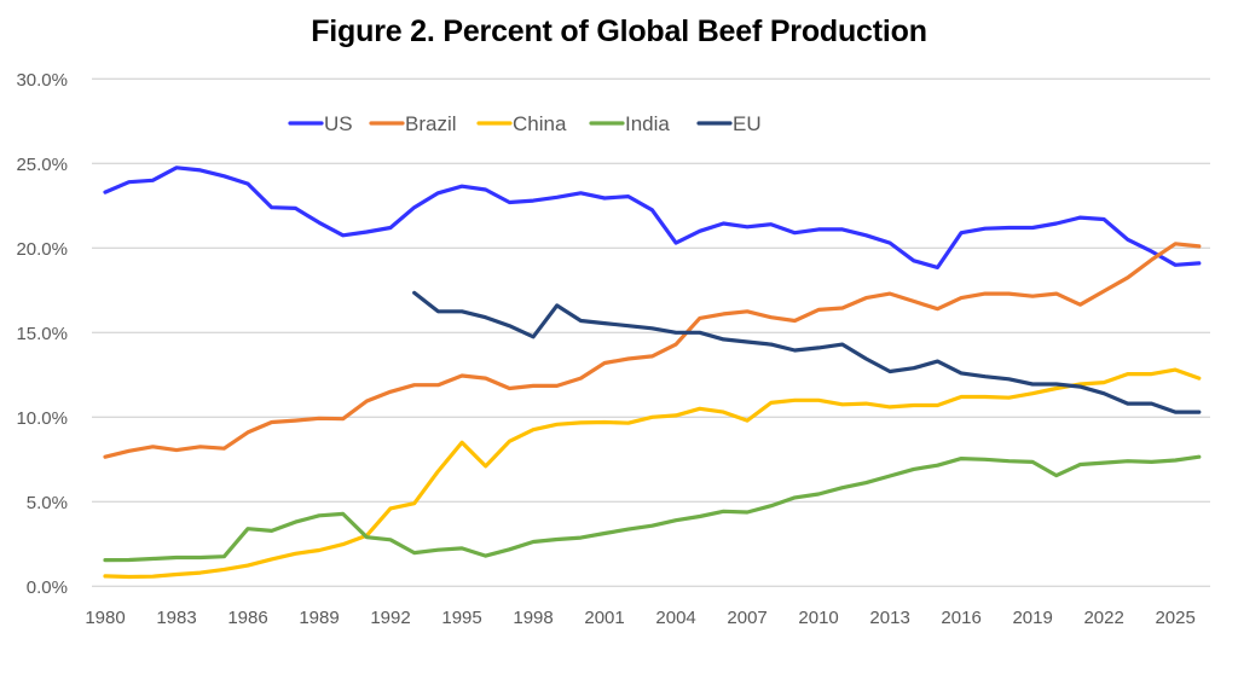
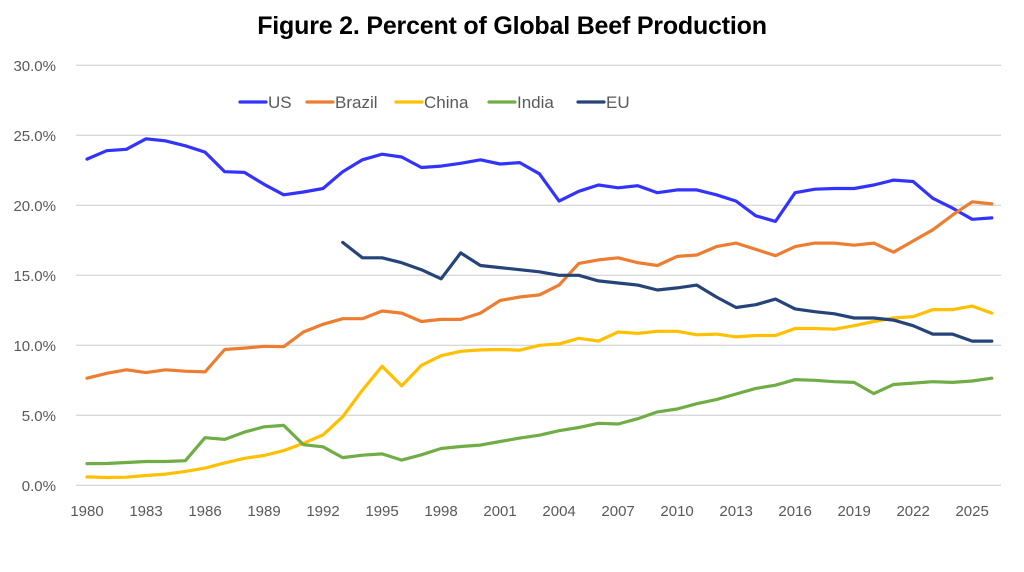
Brazil/1986: 9.1% -> 8.1%
China/1992: 4.6% -> 3.6%
China/2007: 9.8% -> 10.9%
